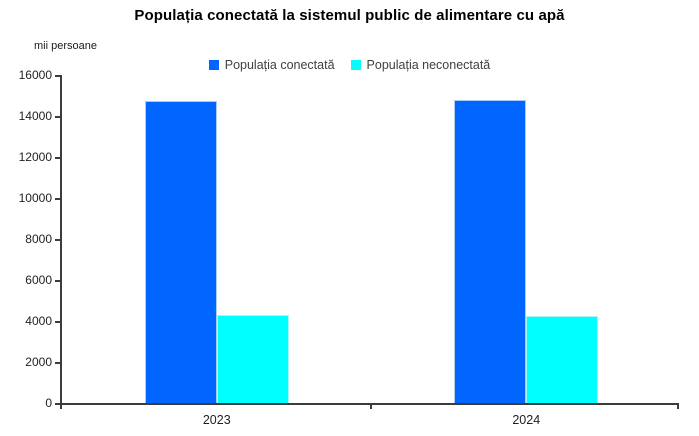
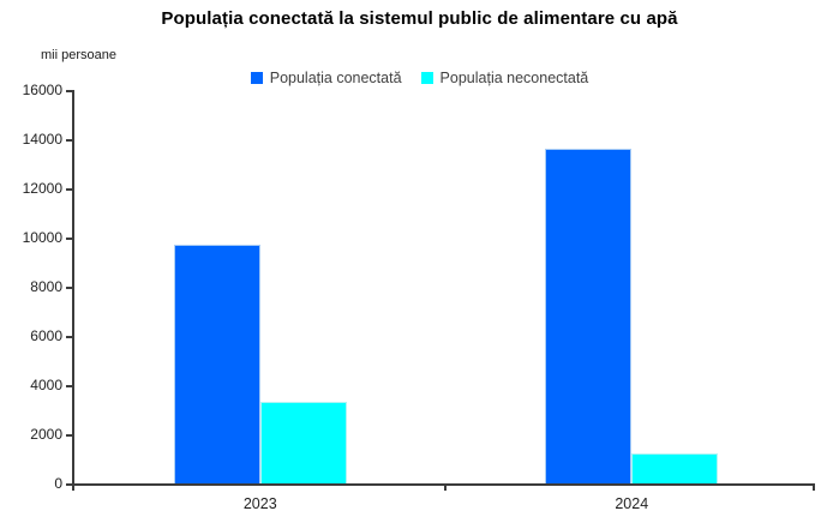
Populația conectată/2023: 14700 -> 9700
Populația neconectată/2023: 4300 -> 3300
Populația conectată/2024: 14800 -> 13600
Populația neconectată/2024: 4200 -> 1200
